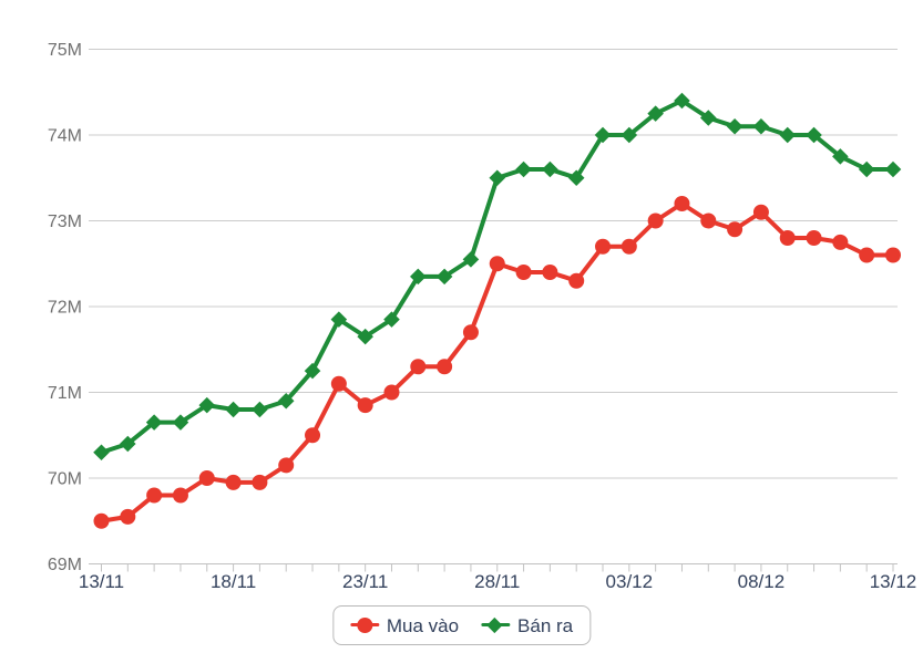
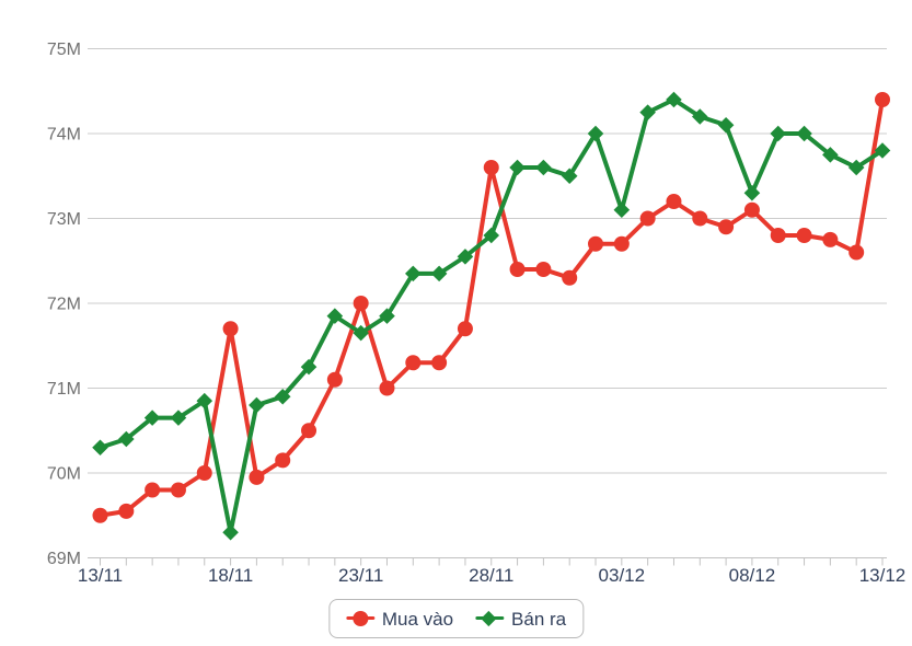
Mua vào/18/11: 70.0M -> 71.7M
Bán ra/18/11: 70.8M -> 69.3M
Mua vào/23/11: 70.8M -> 72.0M
Mua vào/28/11: 72.5M -> 73.6M
Bán ra/28/11: 73.5M -> 72.8M
Bán ra/03/12: 74.0M -> 73.1M
Bán ra/08/12: 74.1M -> 73.3M
Mua vào/13/12: 72.6M -> 74.4M
Bán ra/13/12: 73.6M -> 73.8M
